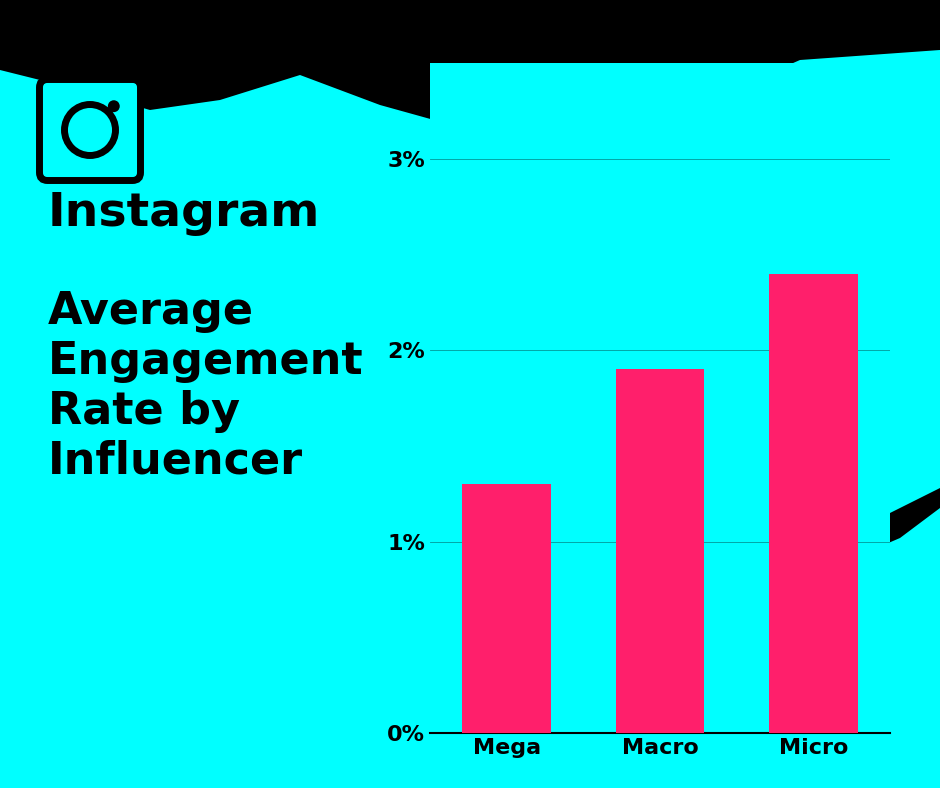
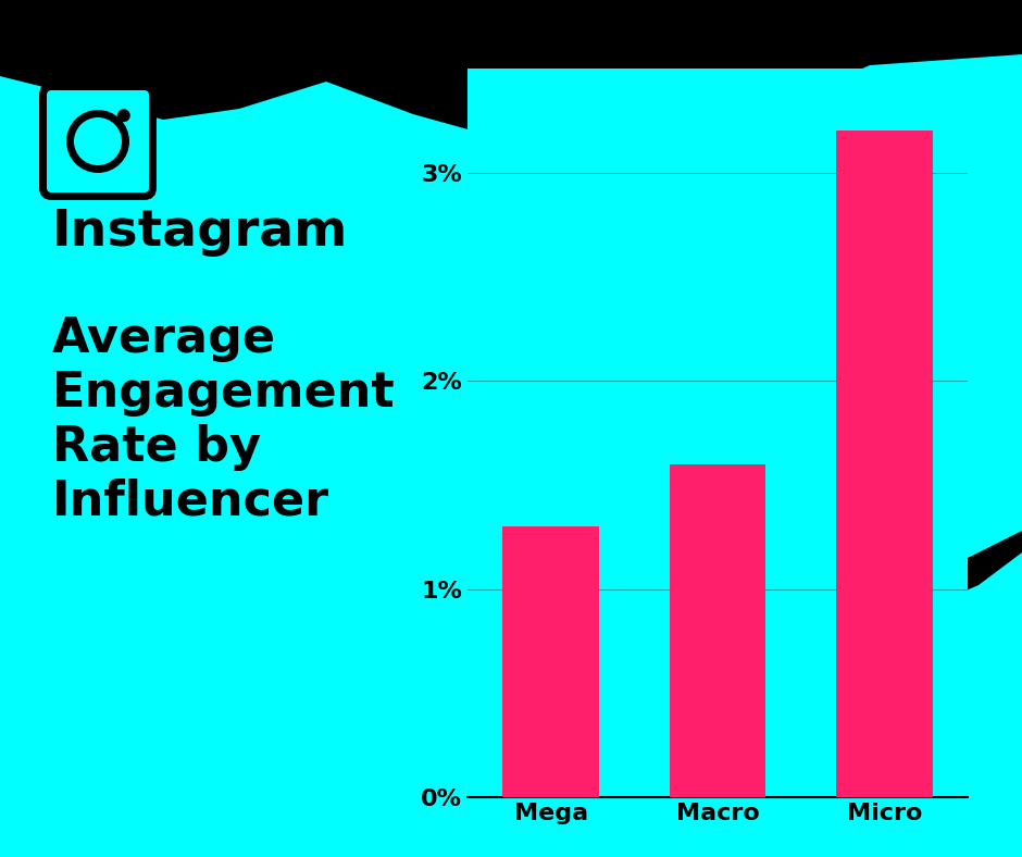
Macro: 1.9% -> 1.6%
Micro: 2.4% -> 3.2%
